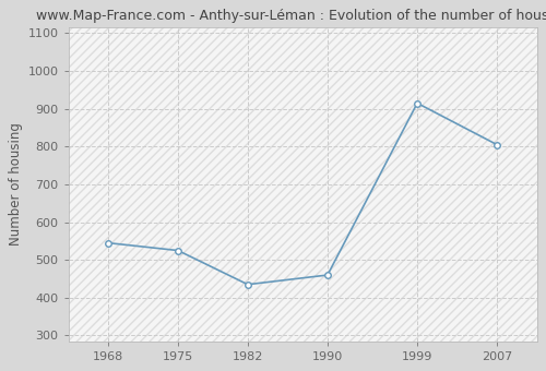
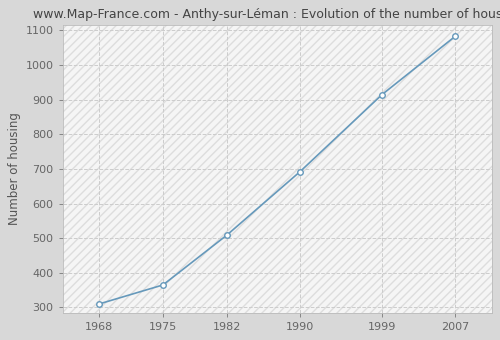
1968: 545 -> 310
1975: 525 -> 365
1982: 435 -> 509
1990: 460 -> 692
2007: 805 -> 1083
